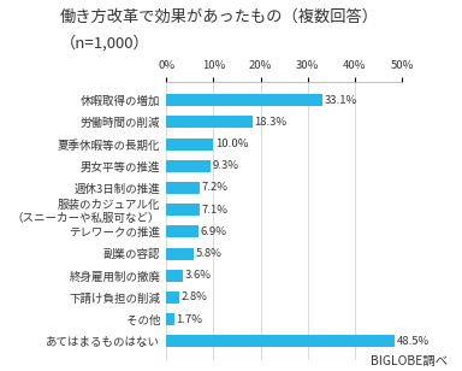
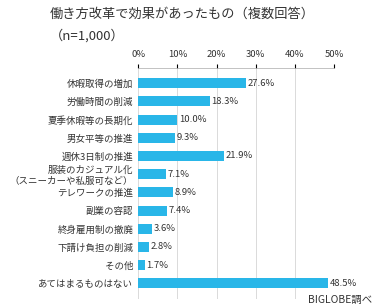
休暇取得の増加: 33.1% -> 27.6%
週休3日制の推進: 7.2% -> 21.9%
テレワークの推進: 6.9% -> 8.9%
副業の容認: 5.8% -> 7.4%
